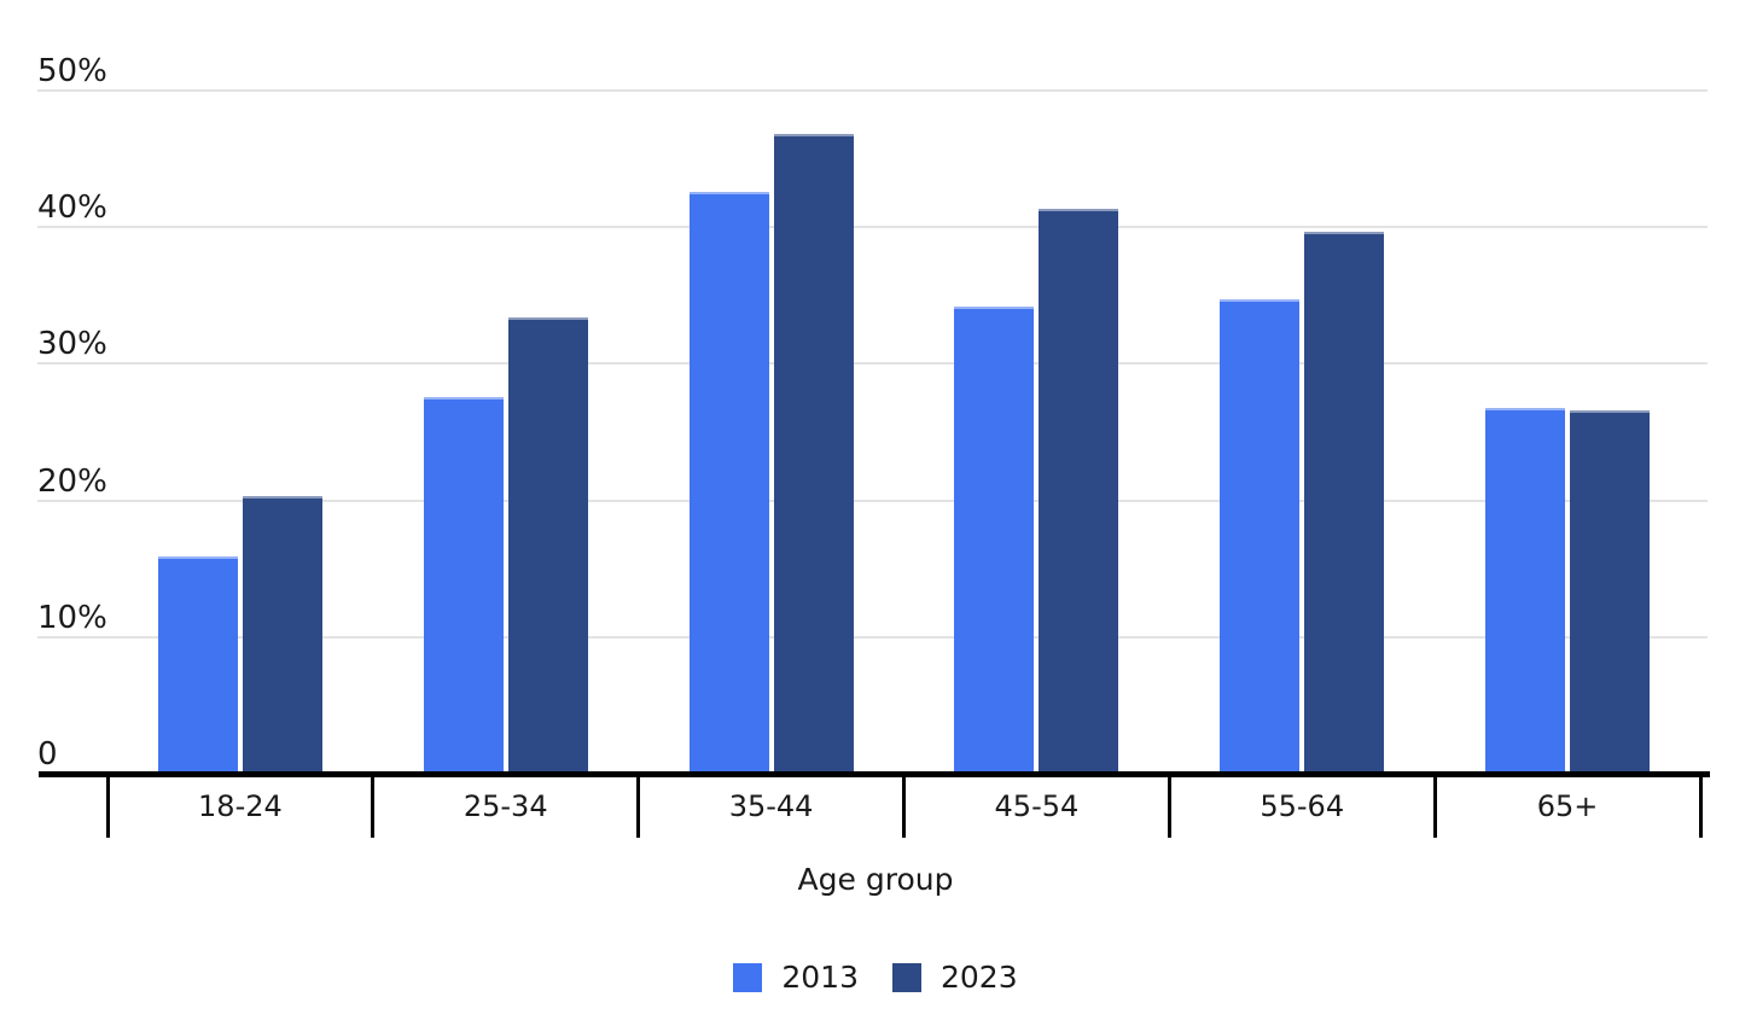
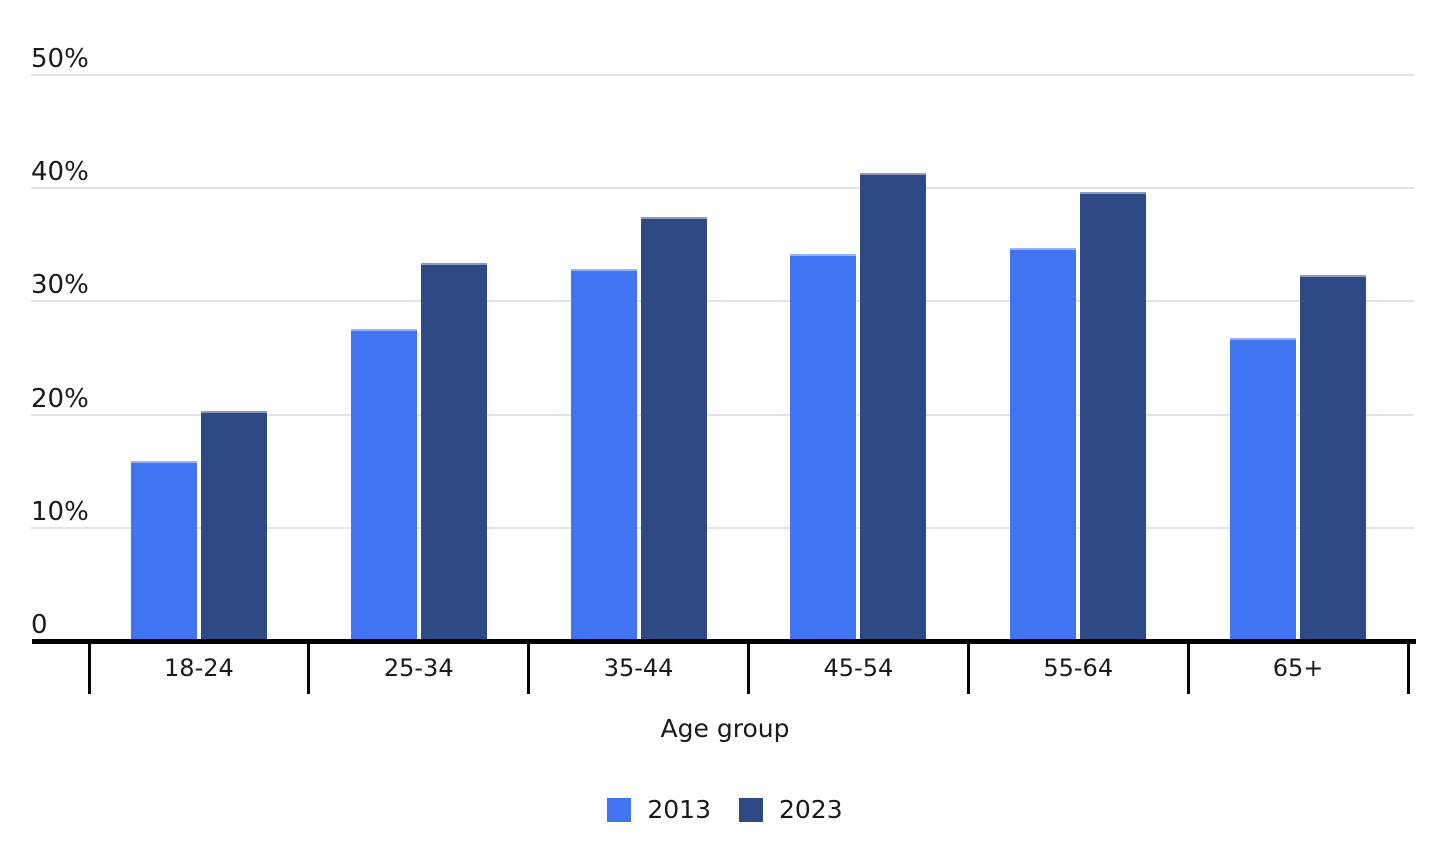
2013/35-44: 42.6% -> 32.9%
2023/35-44: 46.8% -> 37.5%
2023/65+: 26.6% -> 32.3%
